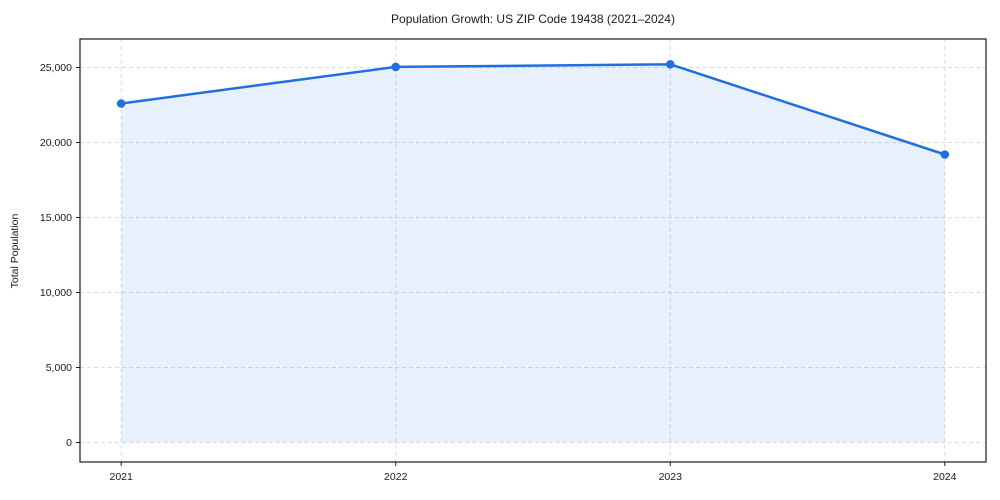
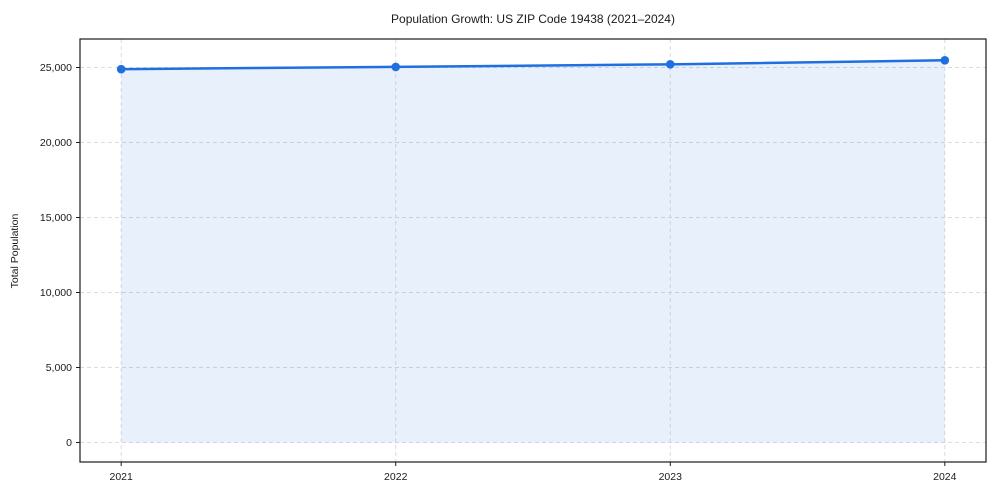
2021: 22600 -> 24900
2024: 19200 -> 25500
